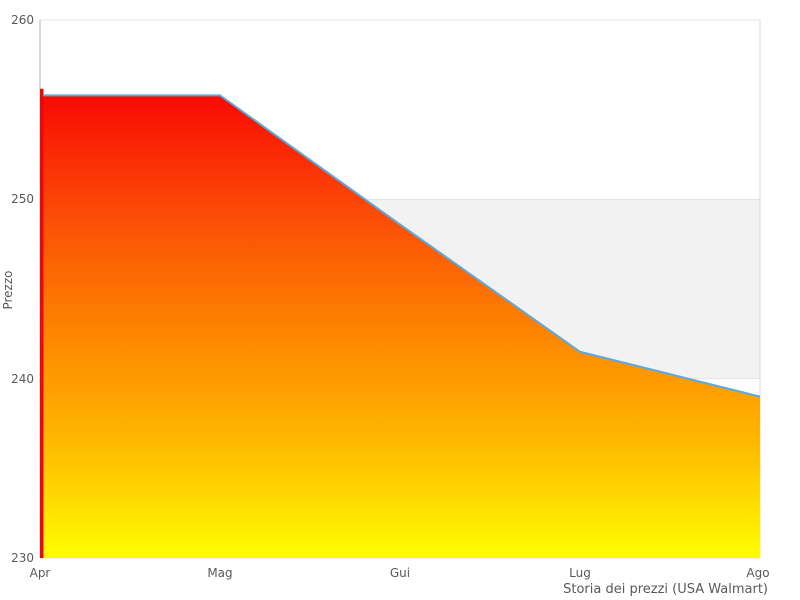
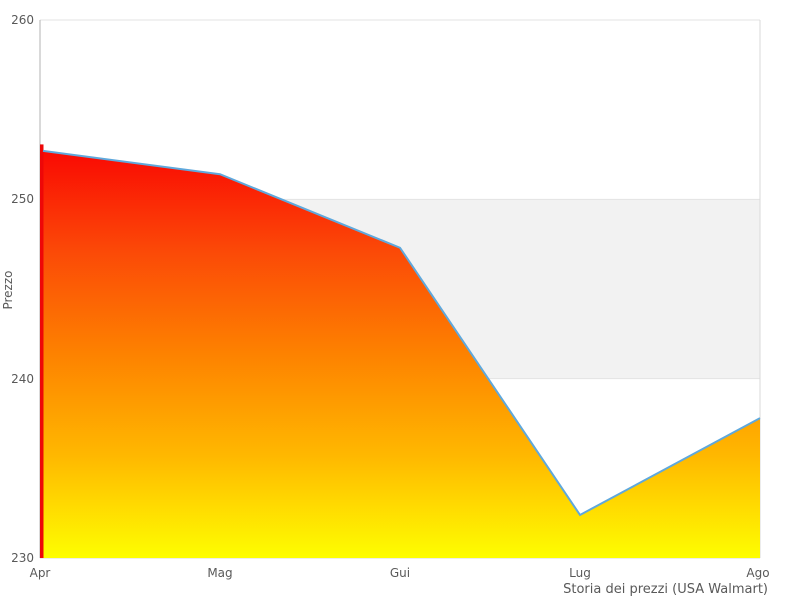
Apr: 255.8 -> 252.7
Mag: 255.8 -> 251.4
Gui: 248.6 -> 247.3
Lug: 241.5 -> 232.4
Ago: 239.0 -> 237.8
